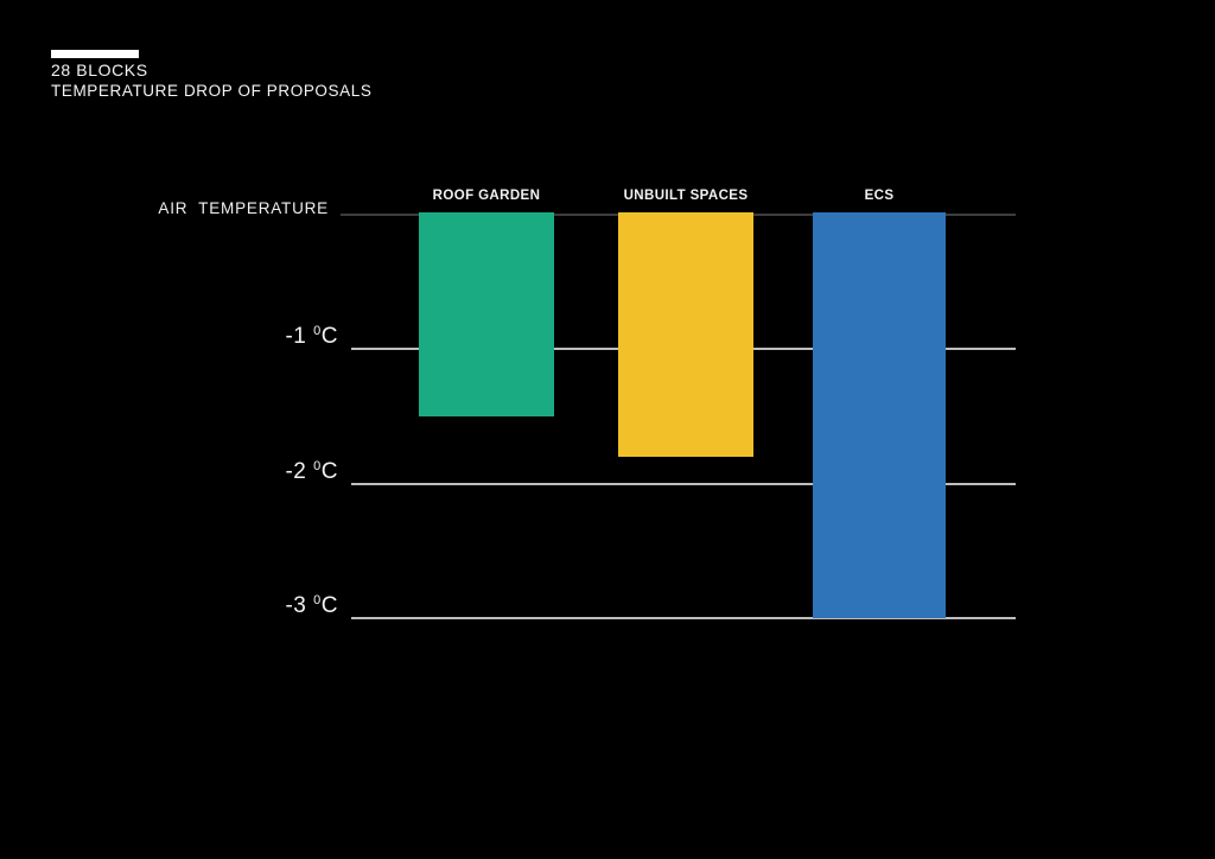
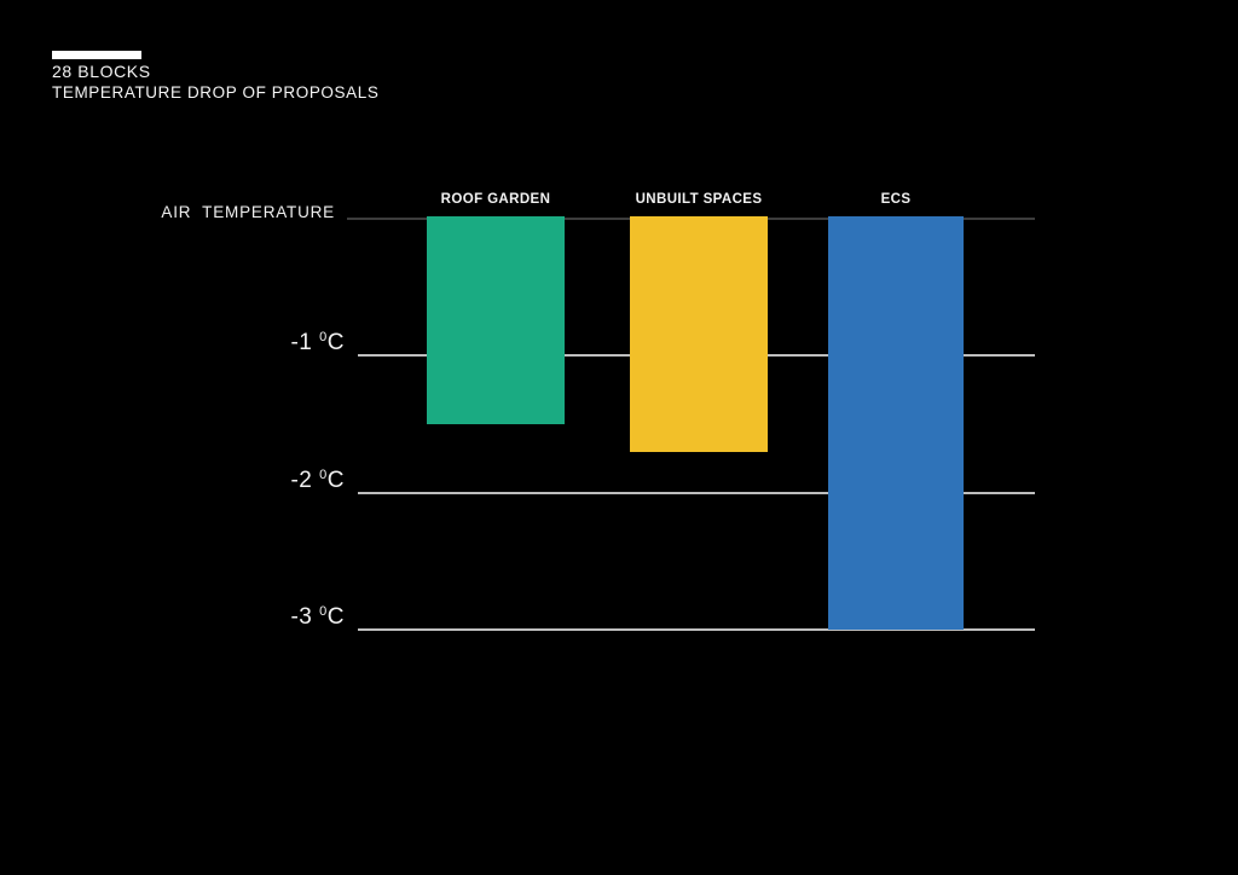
UNBUILT SPACES: -1.8 -> -1.7
